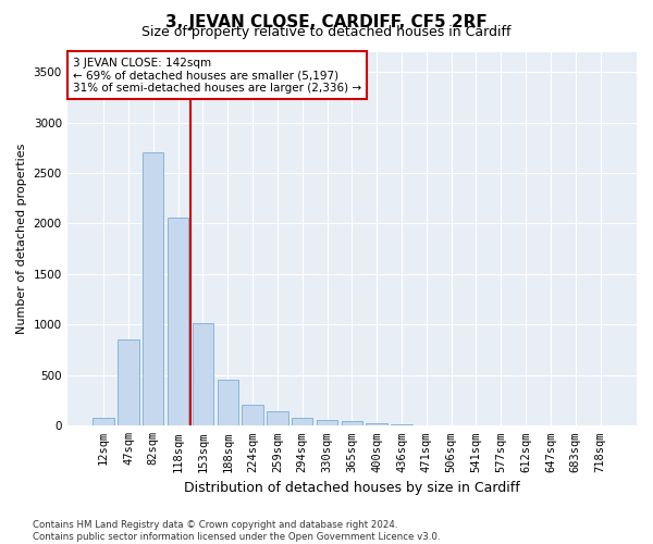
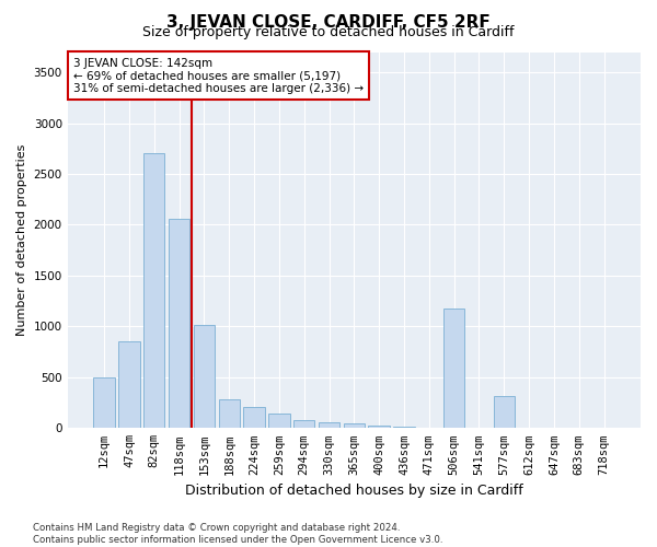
12sqm: 80 -> 500
188sqm: 450 -> 280
506sqm: 0 -> 1180
577sqm: 0 -> 320
